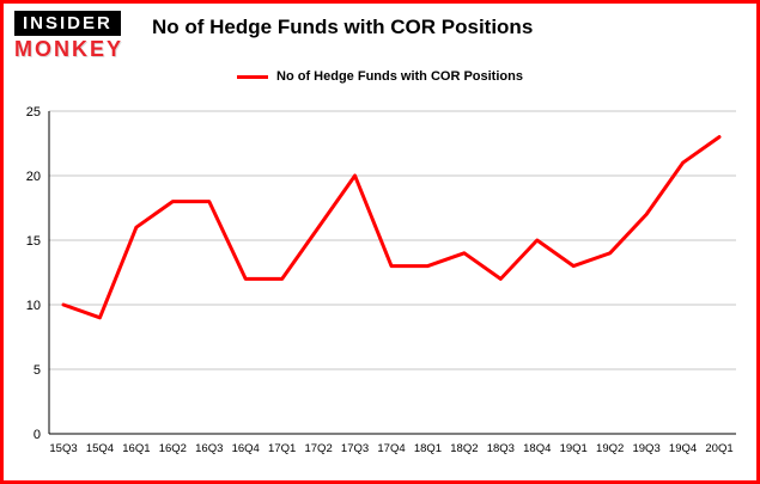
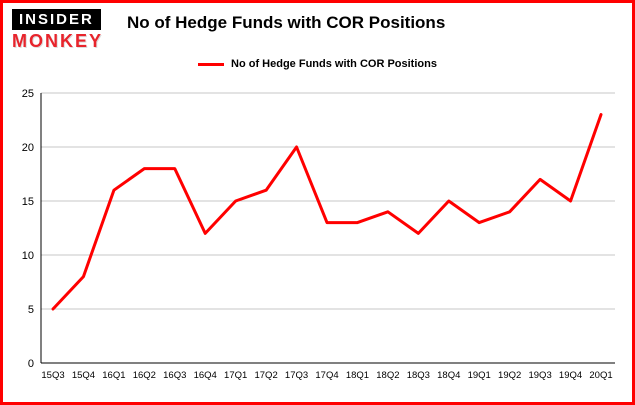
15Q3: 10 -> 5
15Q4: 9 -> 8
17Q1: 12 -> 15
19Q4: 21 -> 15
